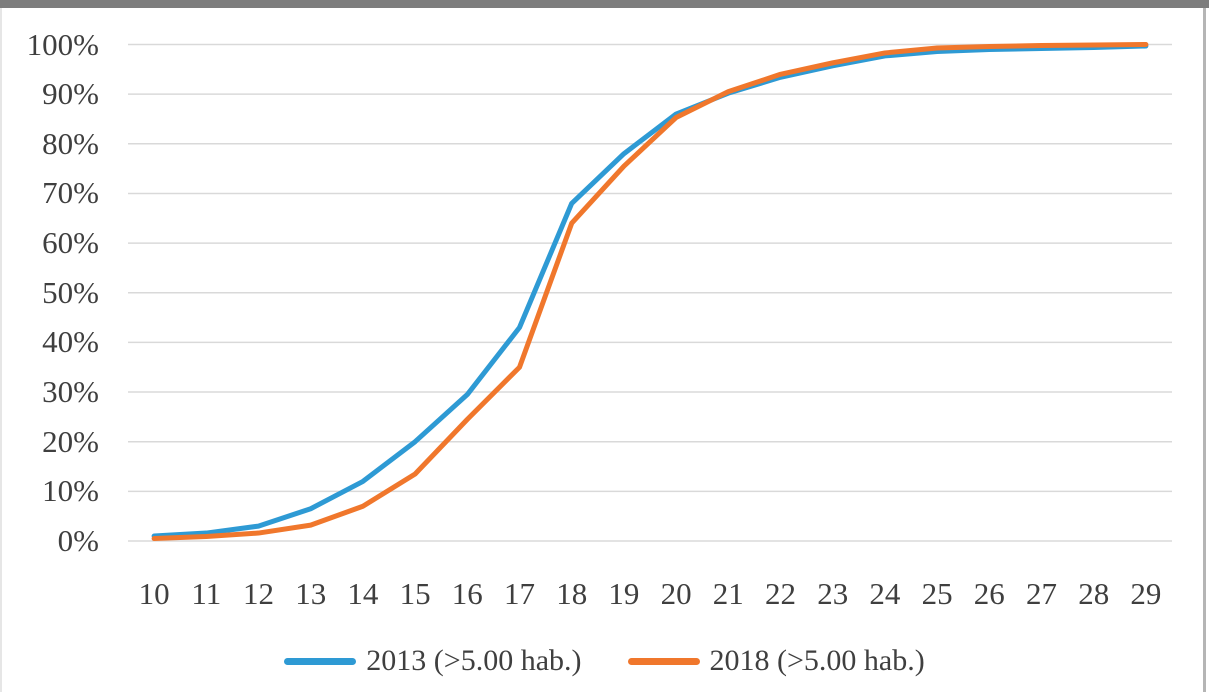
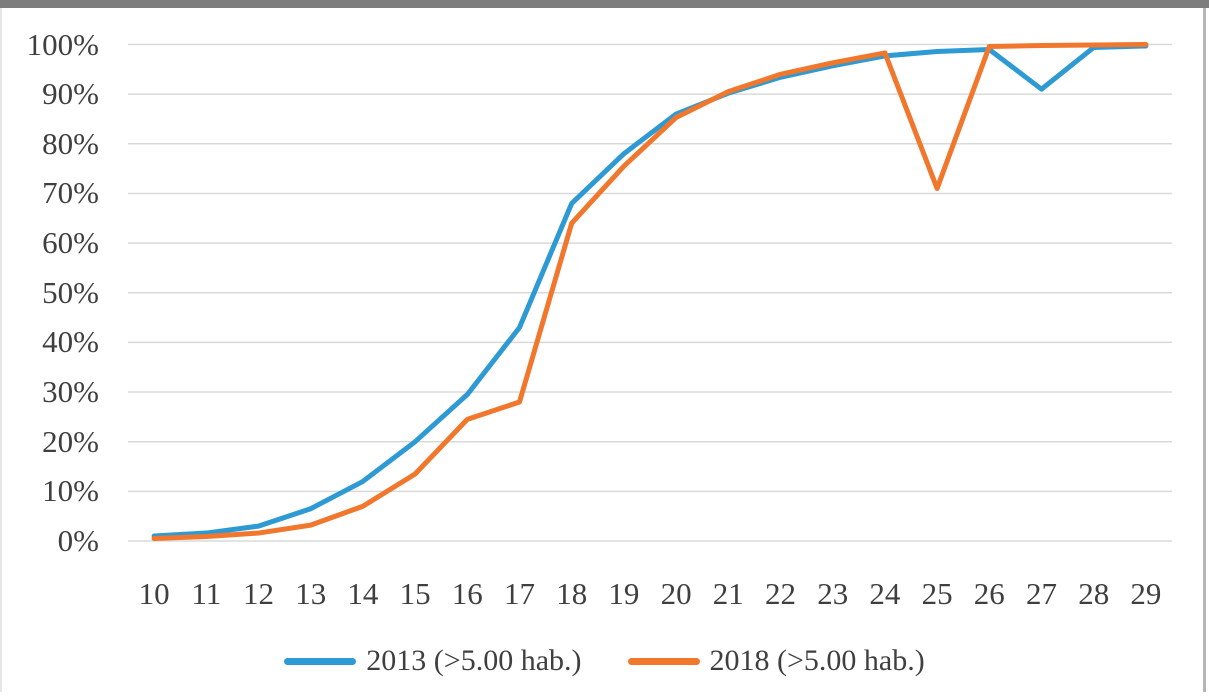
2018 (>5.00 hab.)/17: 35% -> 28%
2018 (>5.00 hab.)/25: 99% -> 71%
2013 (>5.00 hab.)/27: 99% -> 91%
